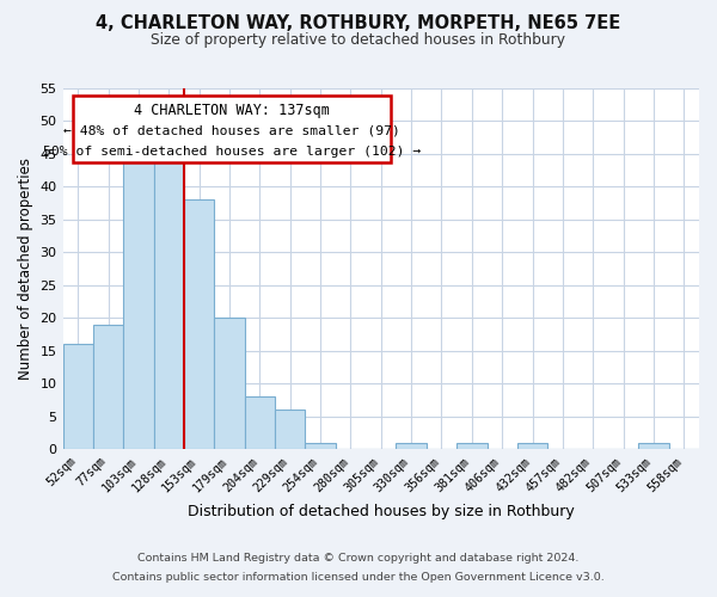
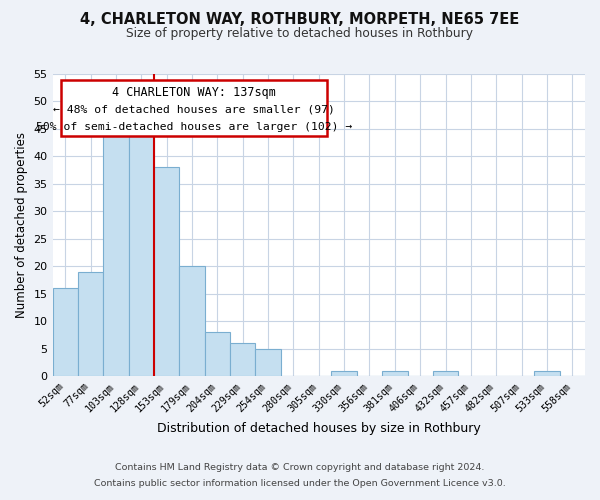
254sqm: 1 -> 5
